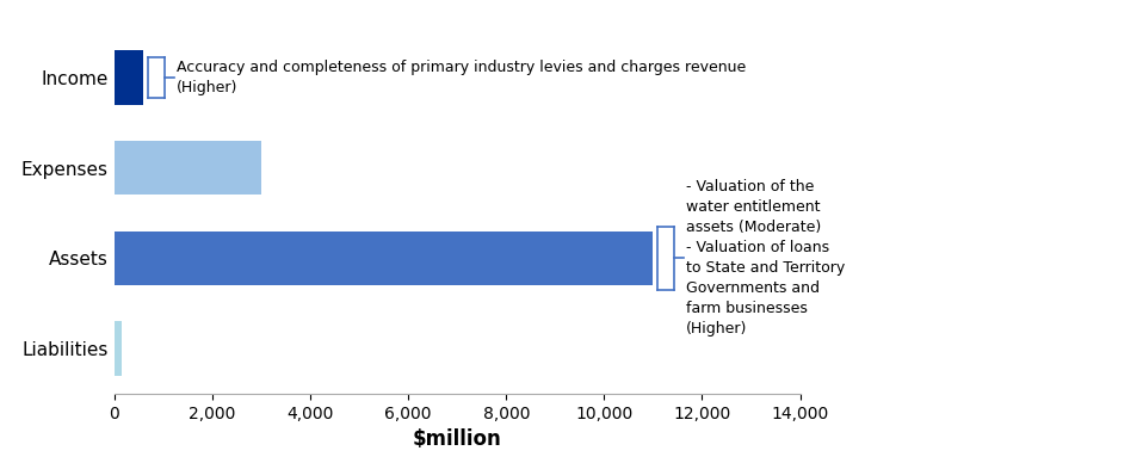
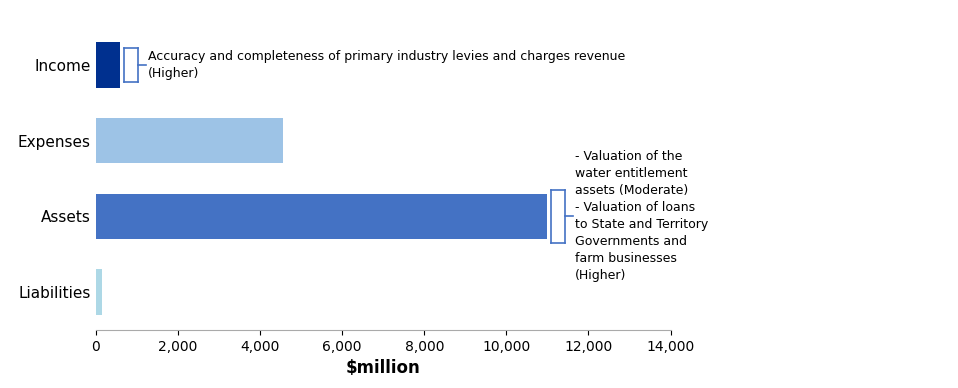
Expenses: 3,000 -> 4,550
